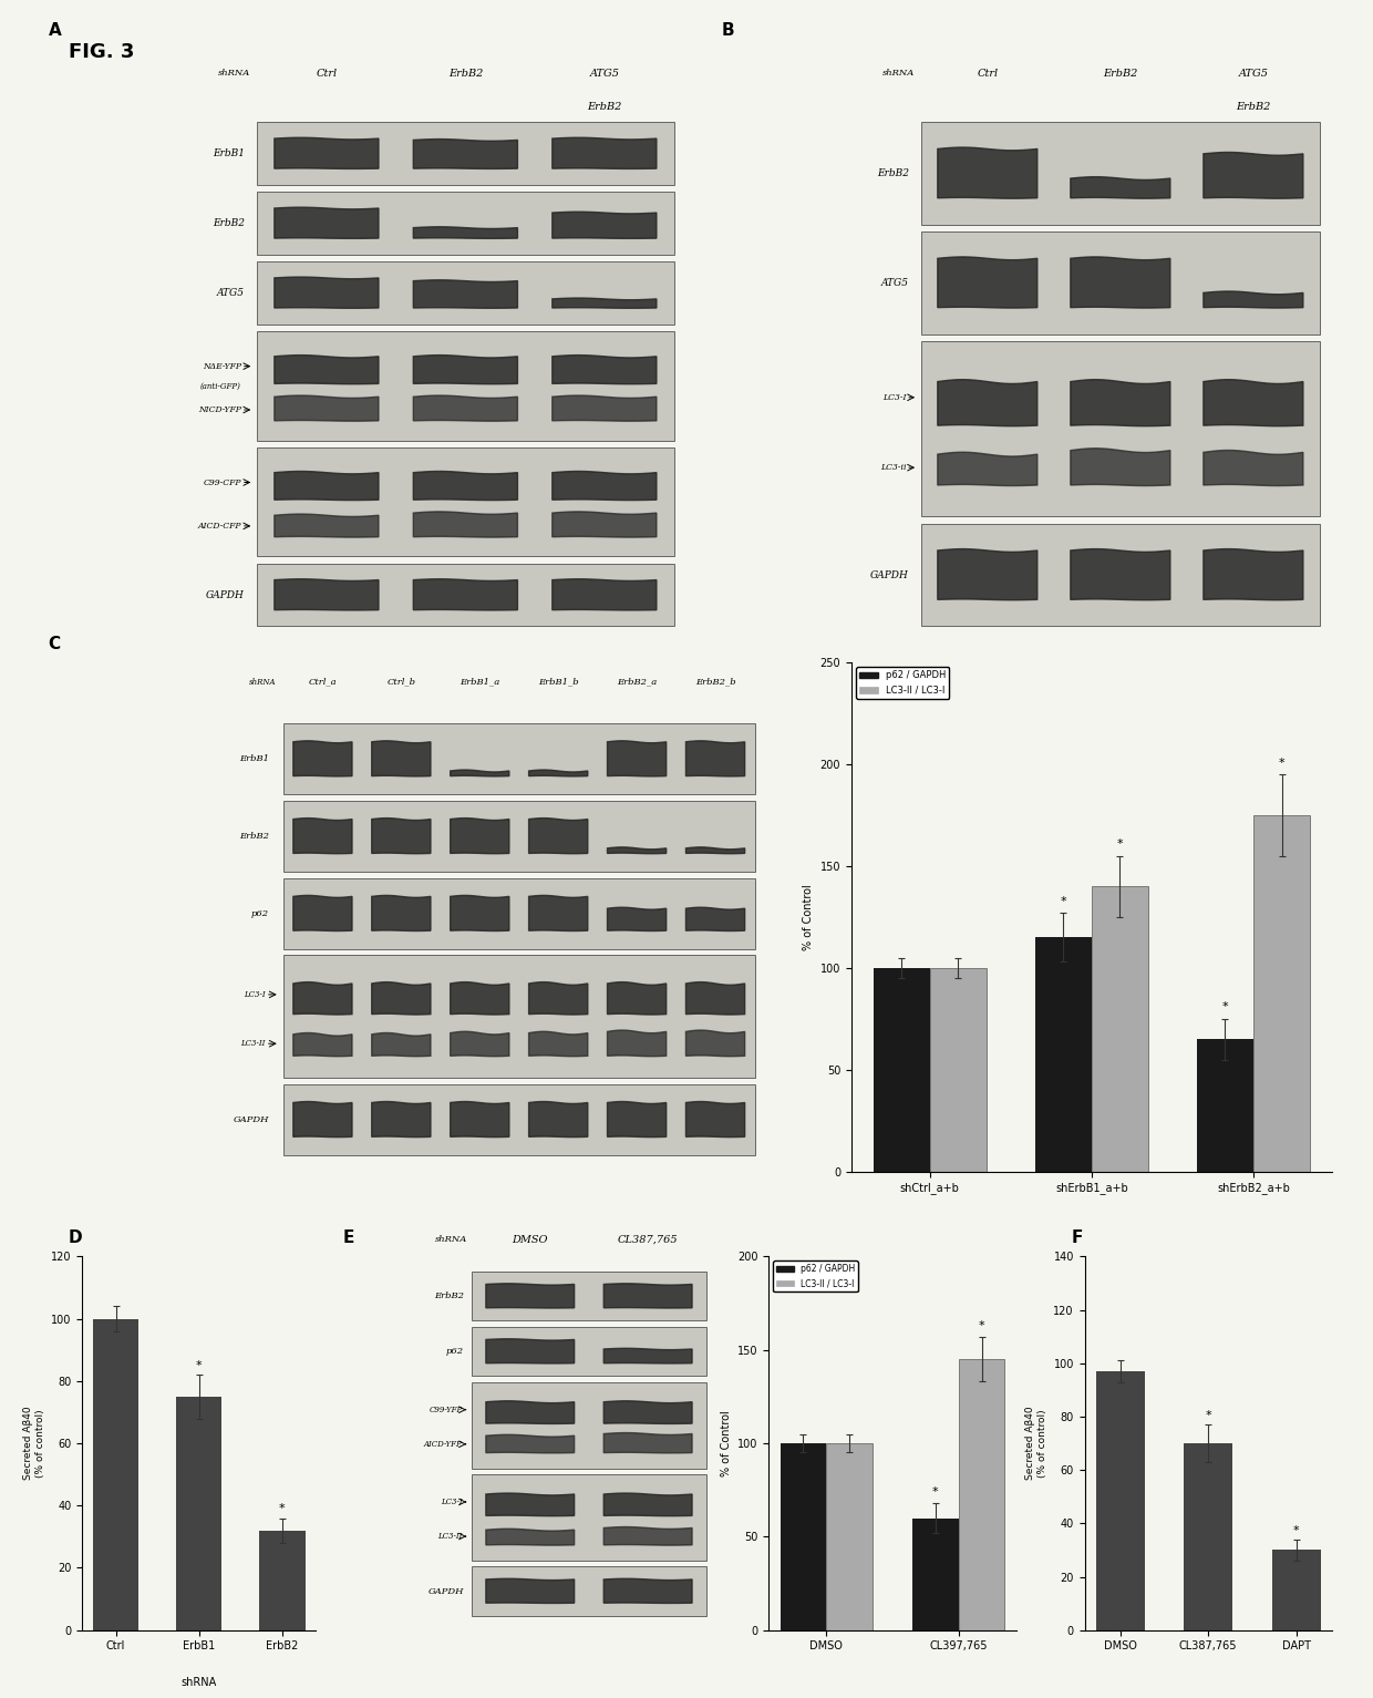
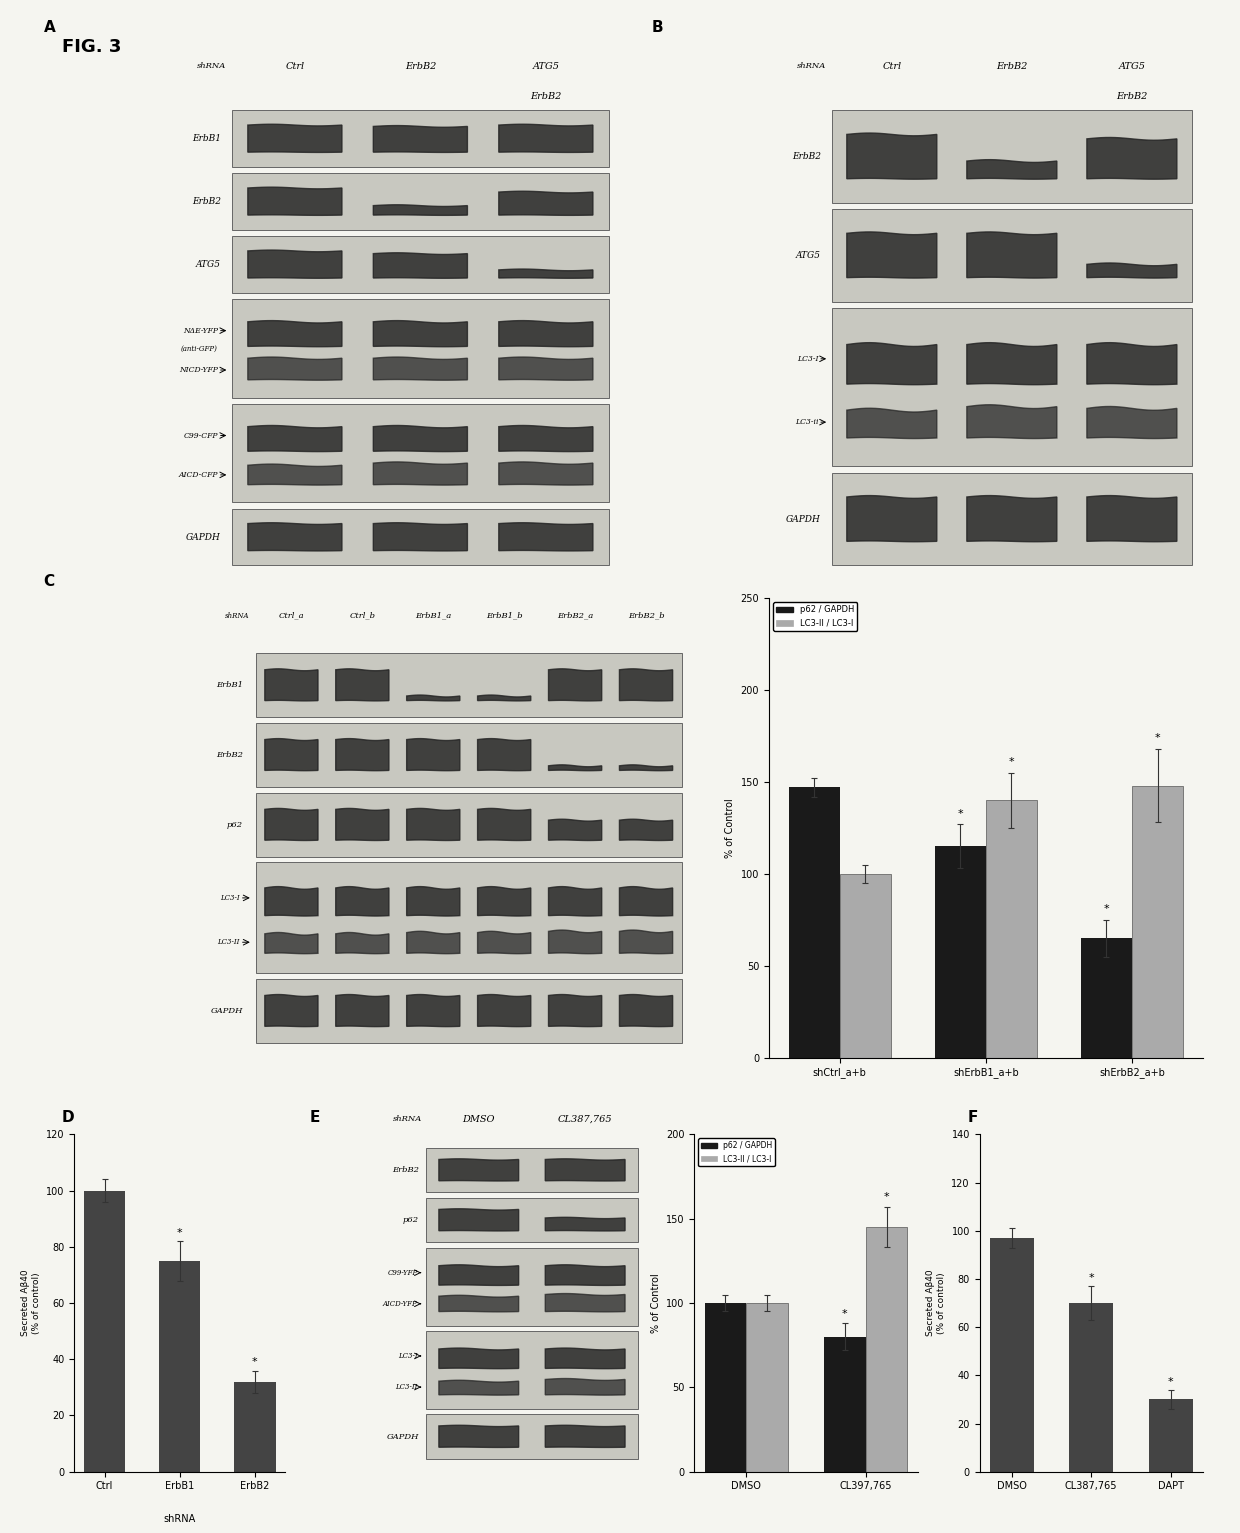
p62 / GAPDH/shCtrl_a+b: 100 -> 147
LC3-II / LC3-I/shErbB2_a+b: 175 -> 148
p62 / GAPDH/CL397,765: 60 -> 80
